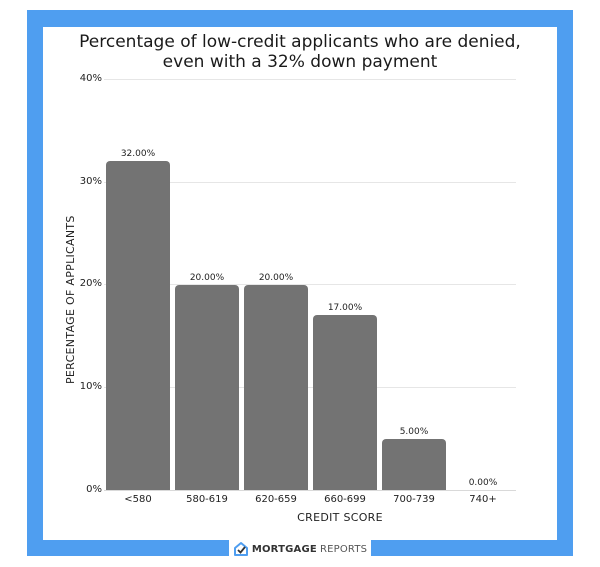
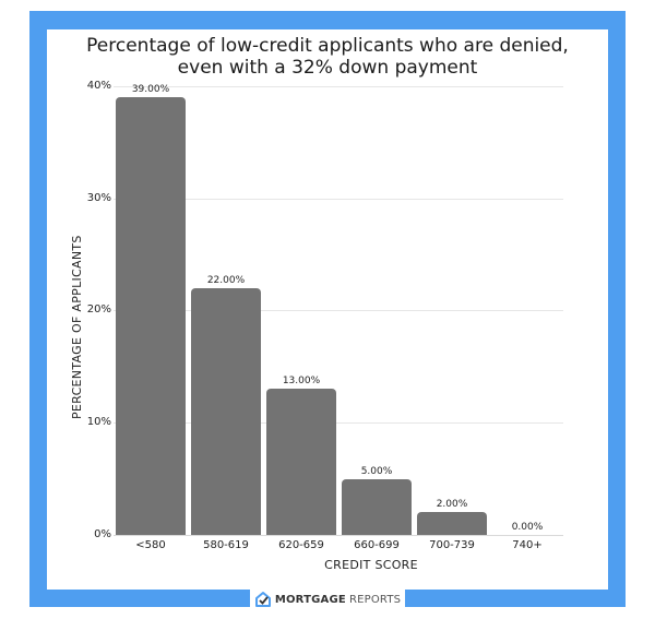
<580: 32.00% -> 39.00%
580-619: 20.00% -> 22.00%
620-659: 20.00% -> 13.00%
660-699: 17.00% -> 5.00%
700-739: 5.00% -> 2.00%
